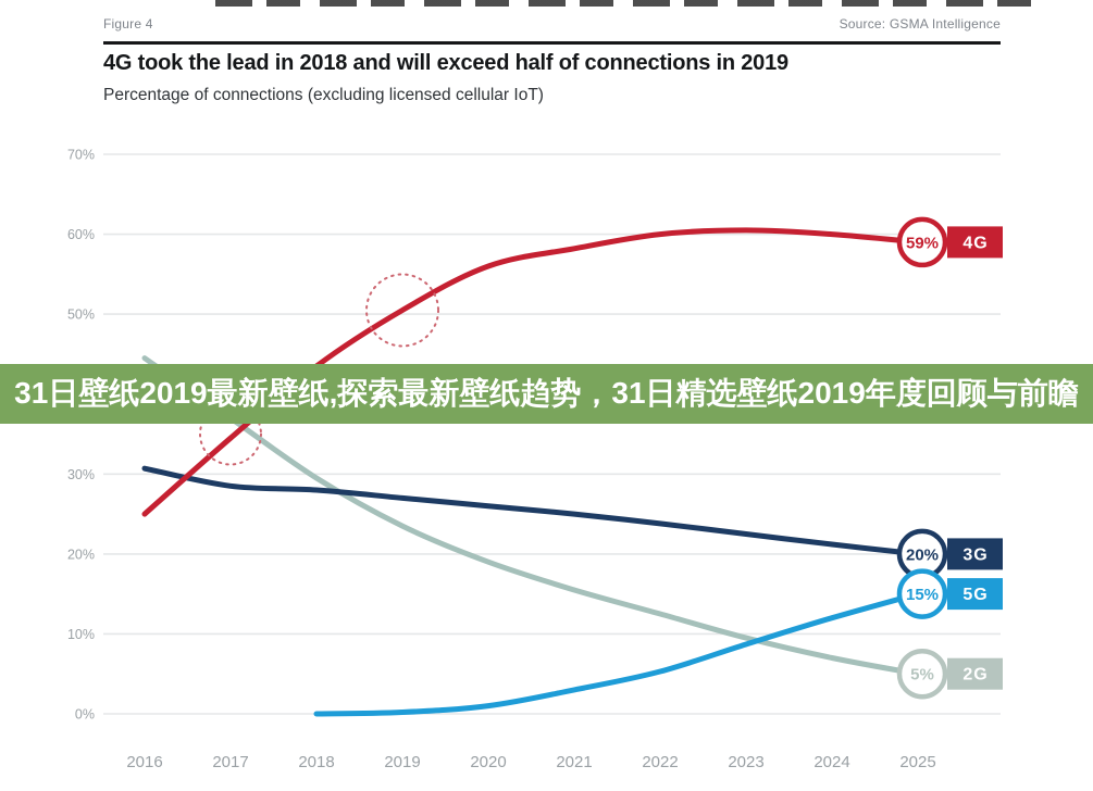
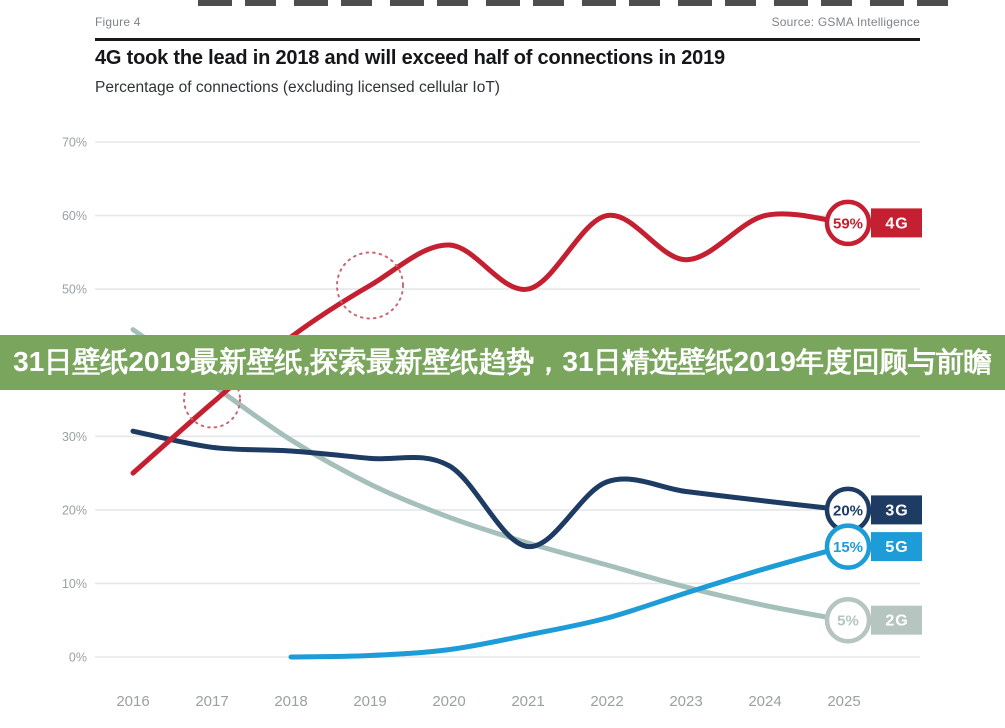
3G/2021: 25% -> 15%
4G/2021: 58% -> 50%
4G/2023: 60% -> 54%
